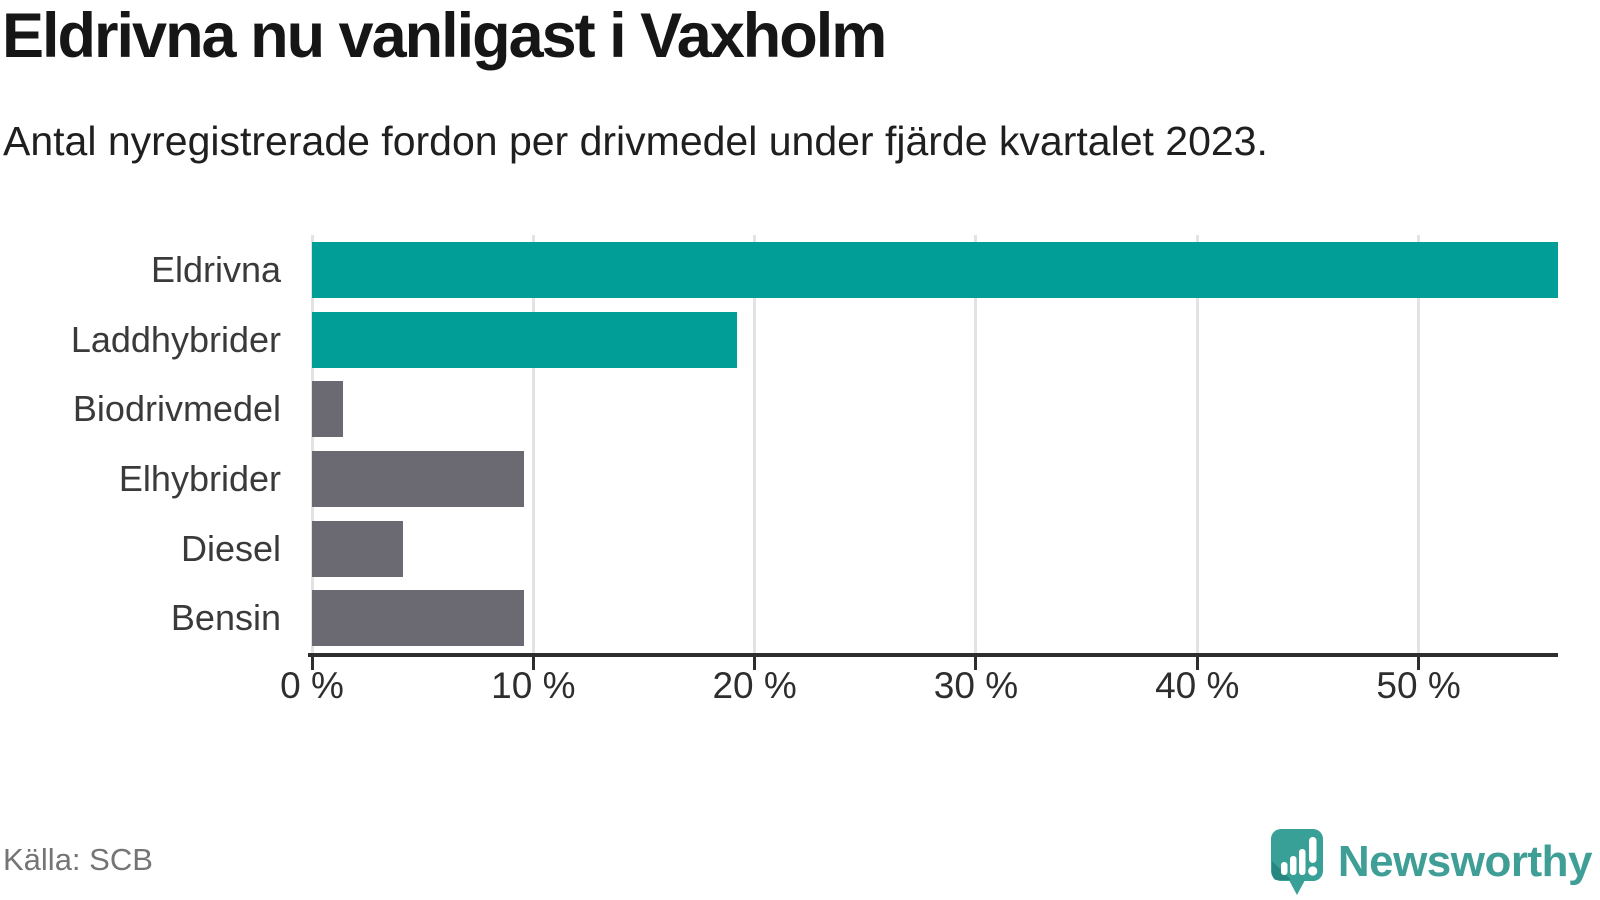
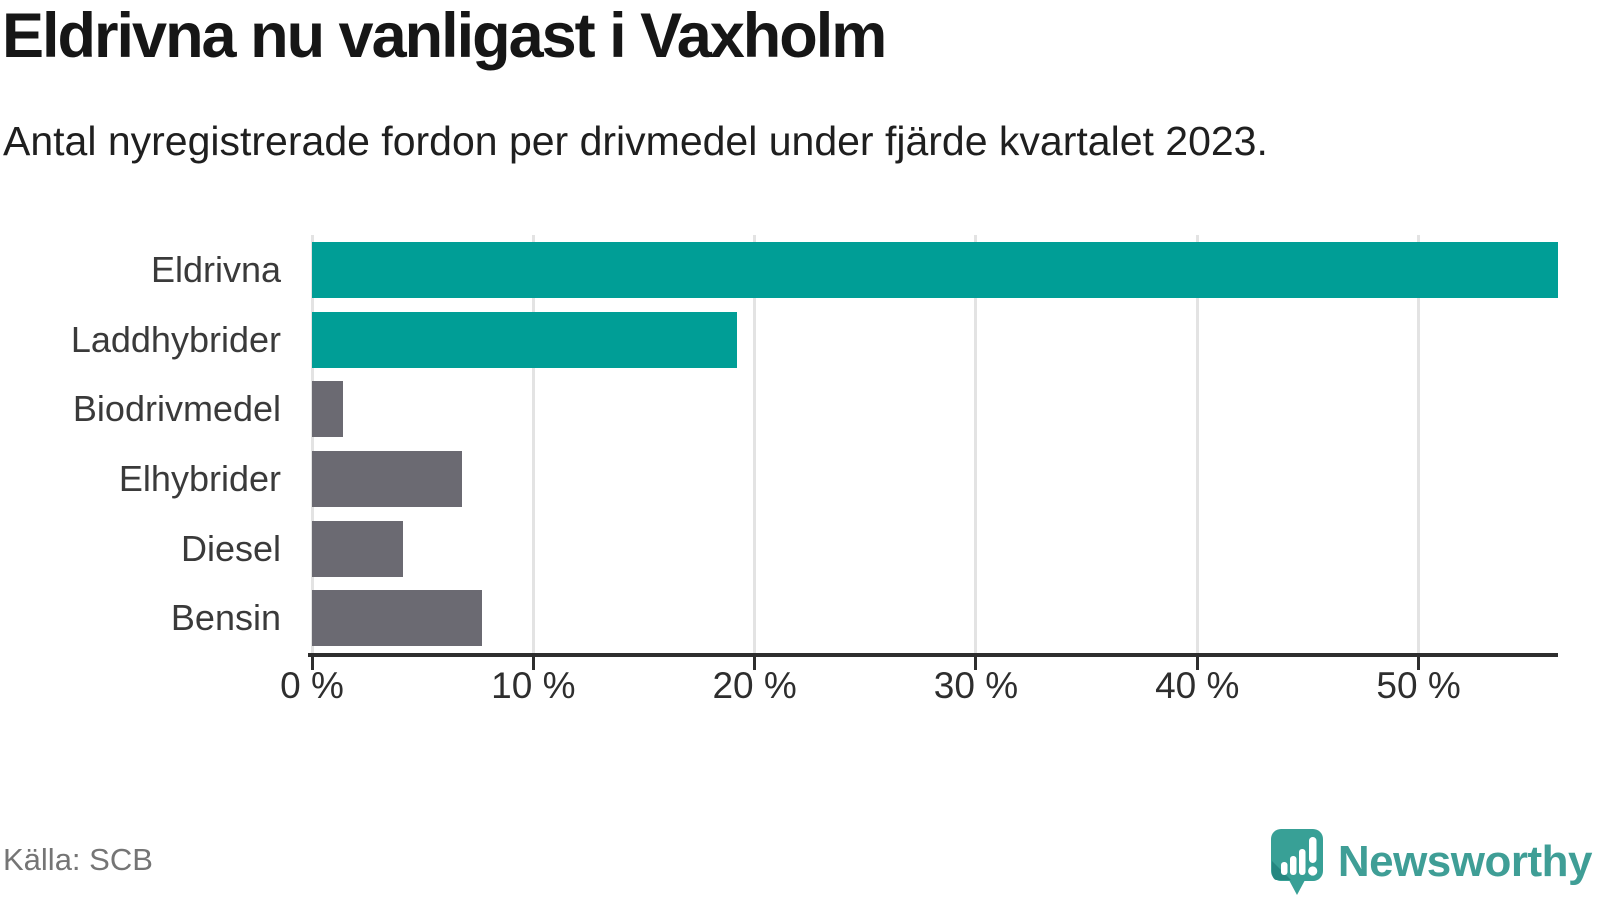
Elhybrider: 9.6% -> 6.8%
Bensin: 9.6% -> 7.7%
